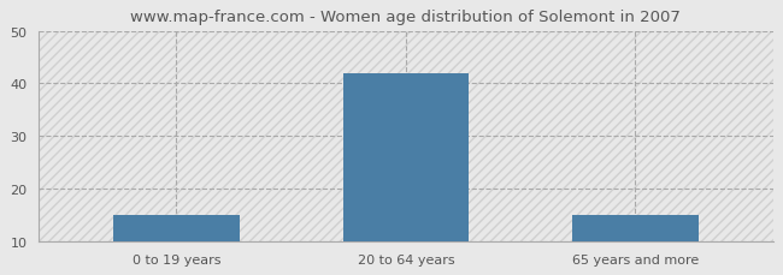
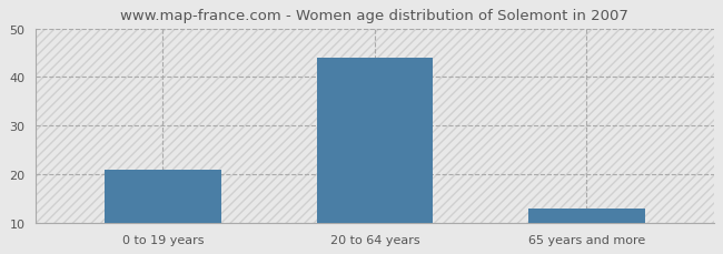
0 to 19 years: 15 -> 21
20 to 64 years: 42 -> 44
65 years and more: 15 -> 13
